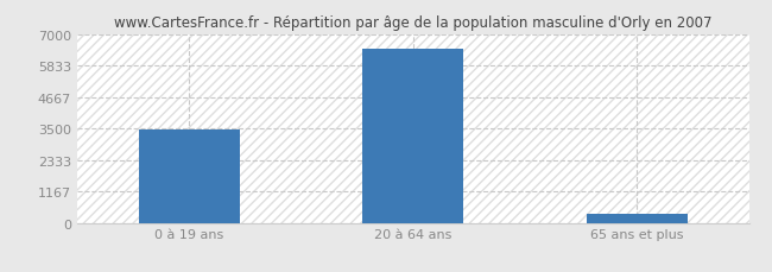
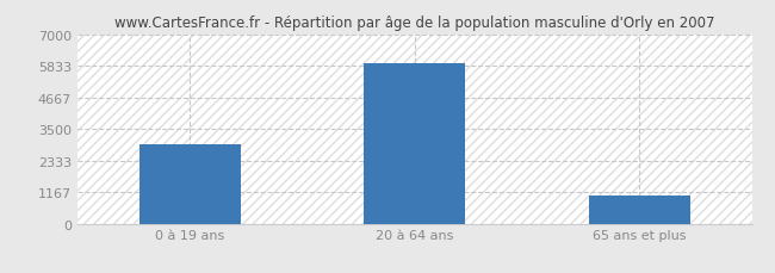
0 à 19 ans: 3450 -> 2920
20 à 64 ans: 6450 -> 5920
65 ans et plus: 350 -> 1050
